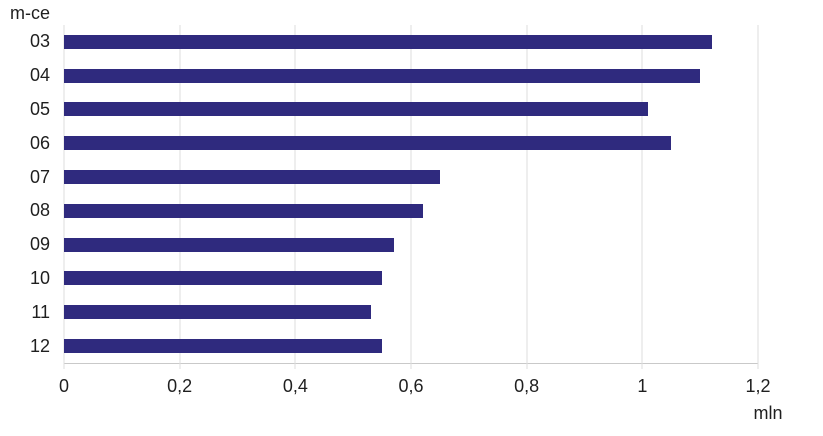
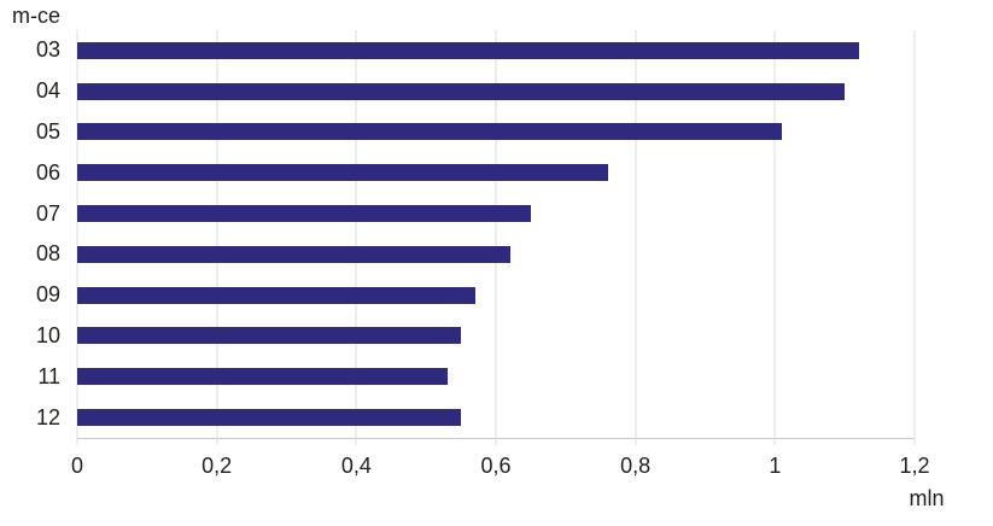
06: 1,05 -> 0,76
